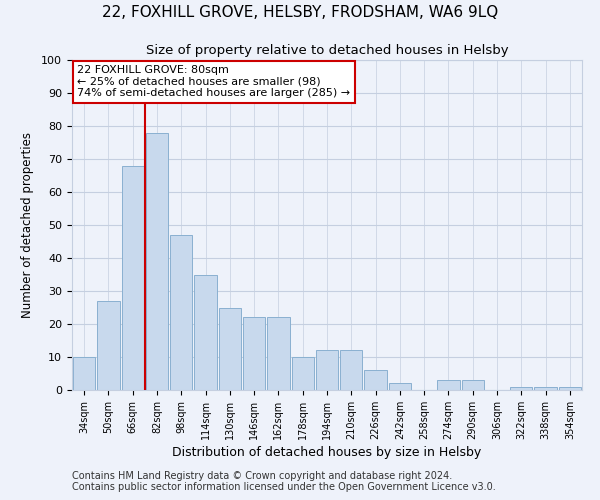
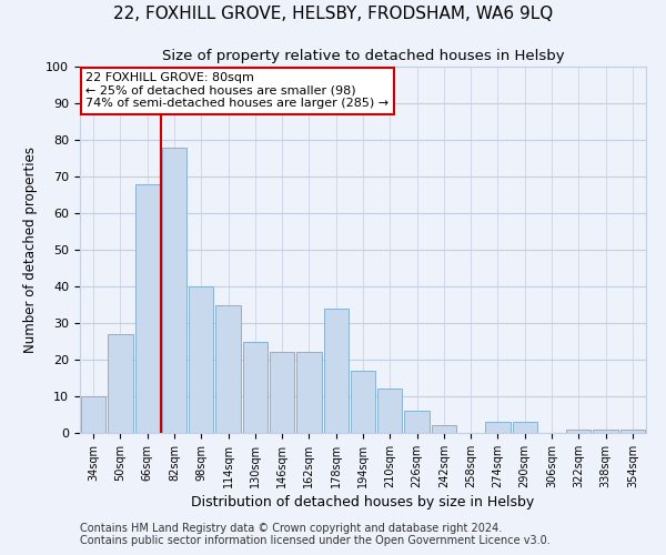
98sqm: 47 -> 40
178sqm: 10 -> 34
194sqm: 12 -> 17
